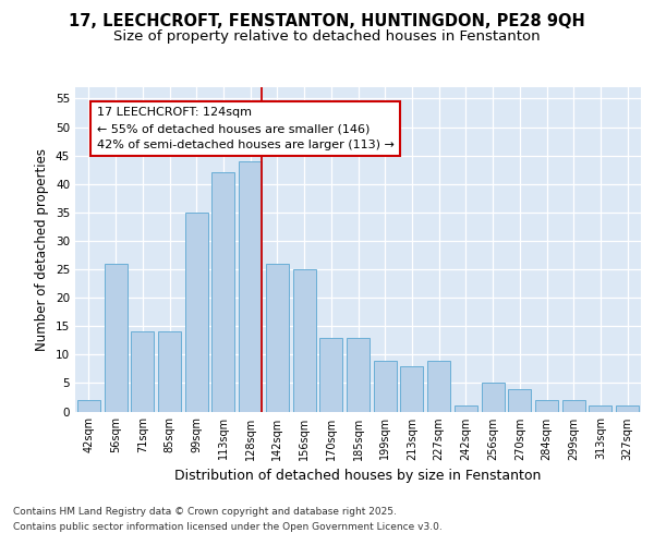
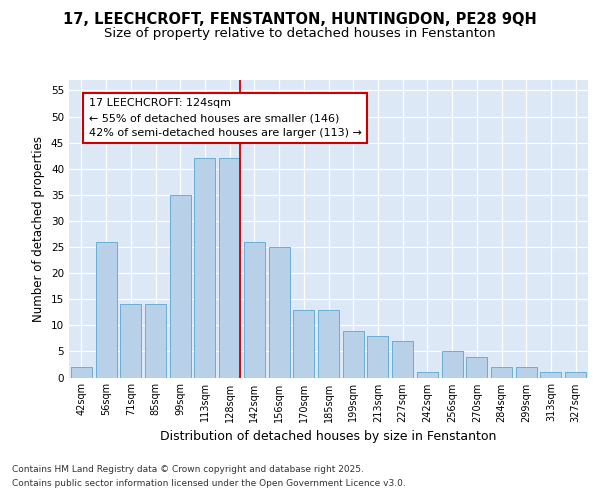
128sqm: 44 -> 42
227sqm: 9 -> 7
